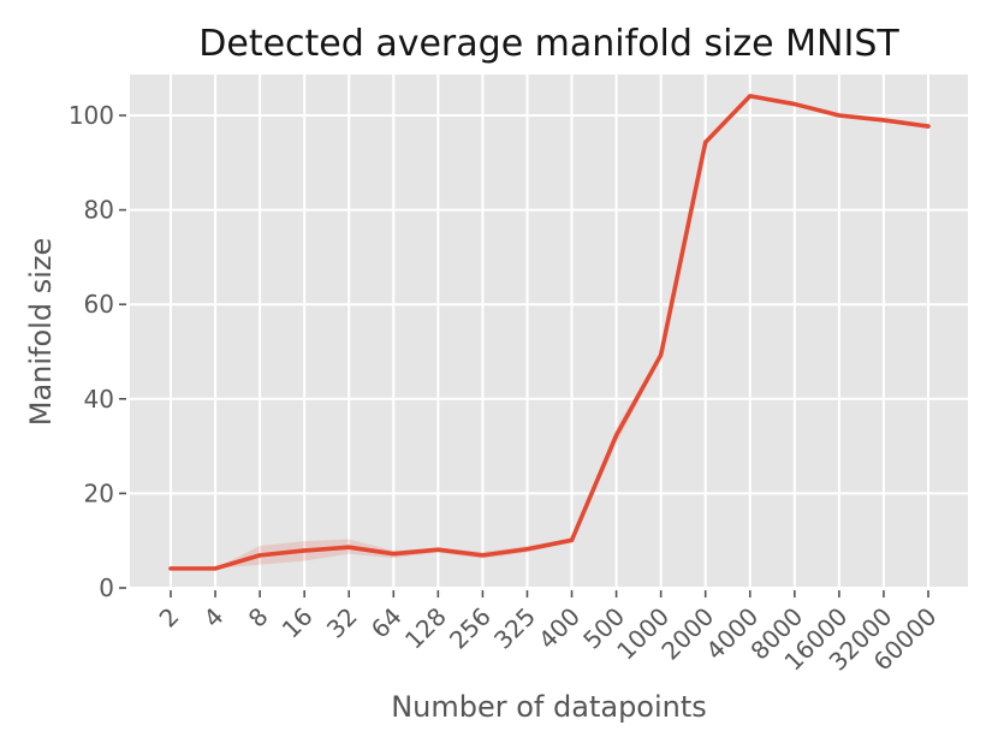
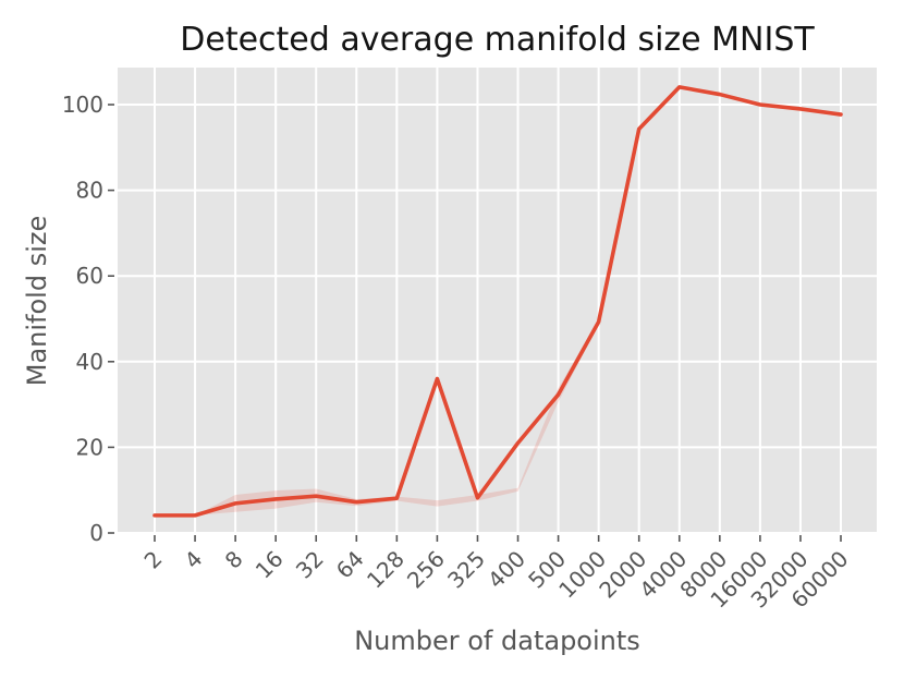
256: 7 -> 36
400: 10 -> 21
